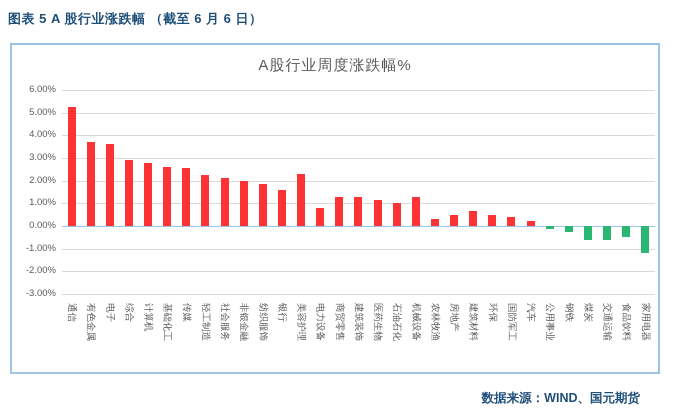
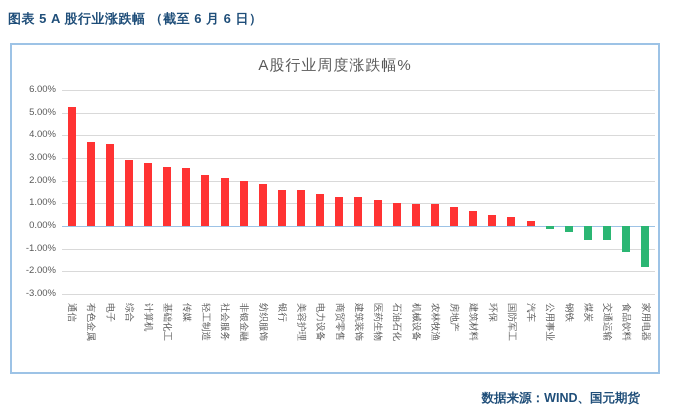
美容护理: 2.3% -> 1.6%
电力设备: 0.8% -> 1.4%
机械设备: 1.3% -> 0.9%
农林牧渔: 0.3% -> 0.9%
房地产: 0.5% -> 0.8%
食品饮料: -0.5% -> -1.1%
家用电器: -1.2% -> -1.8%
